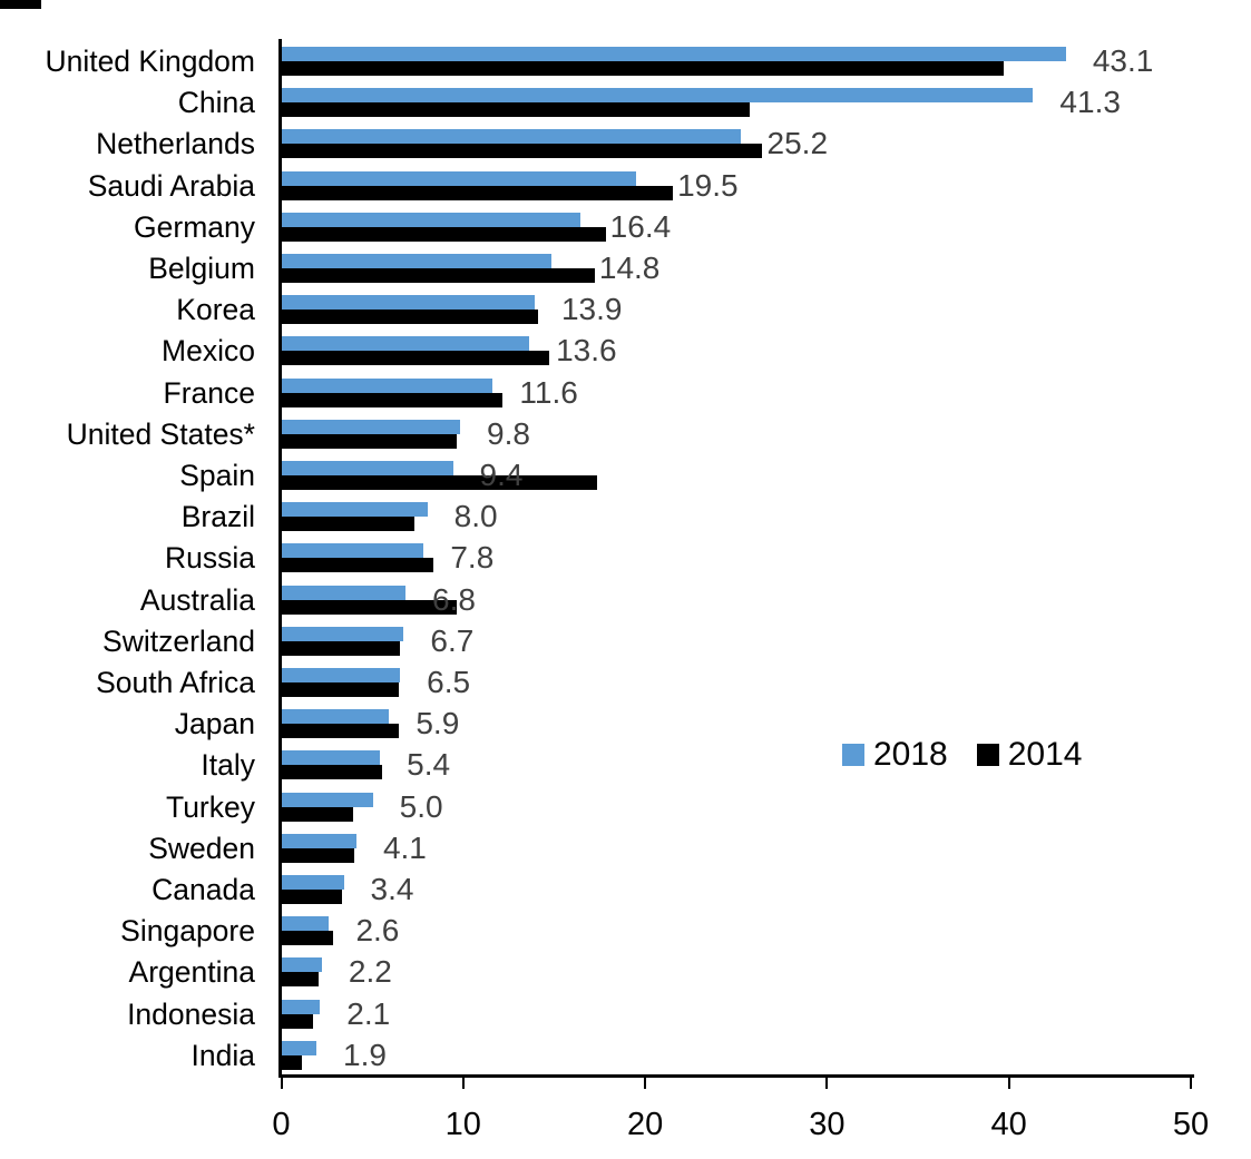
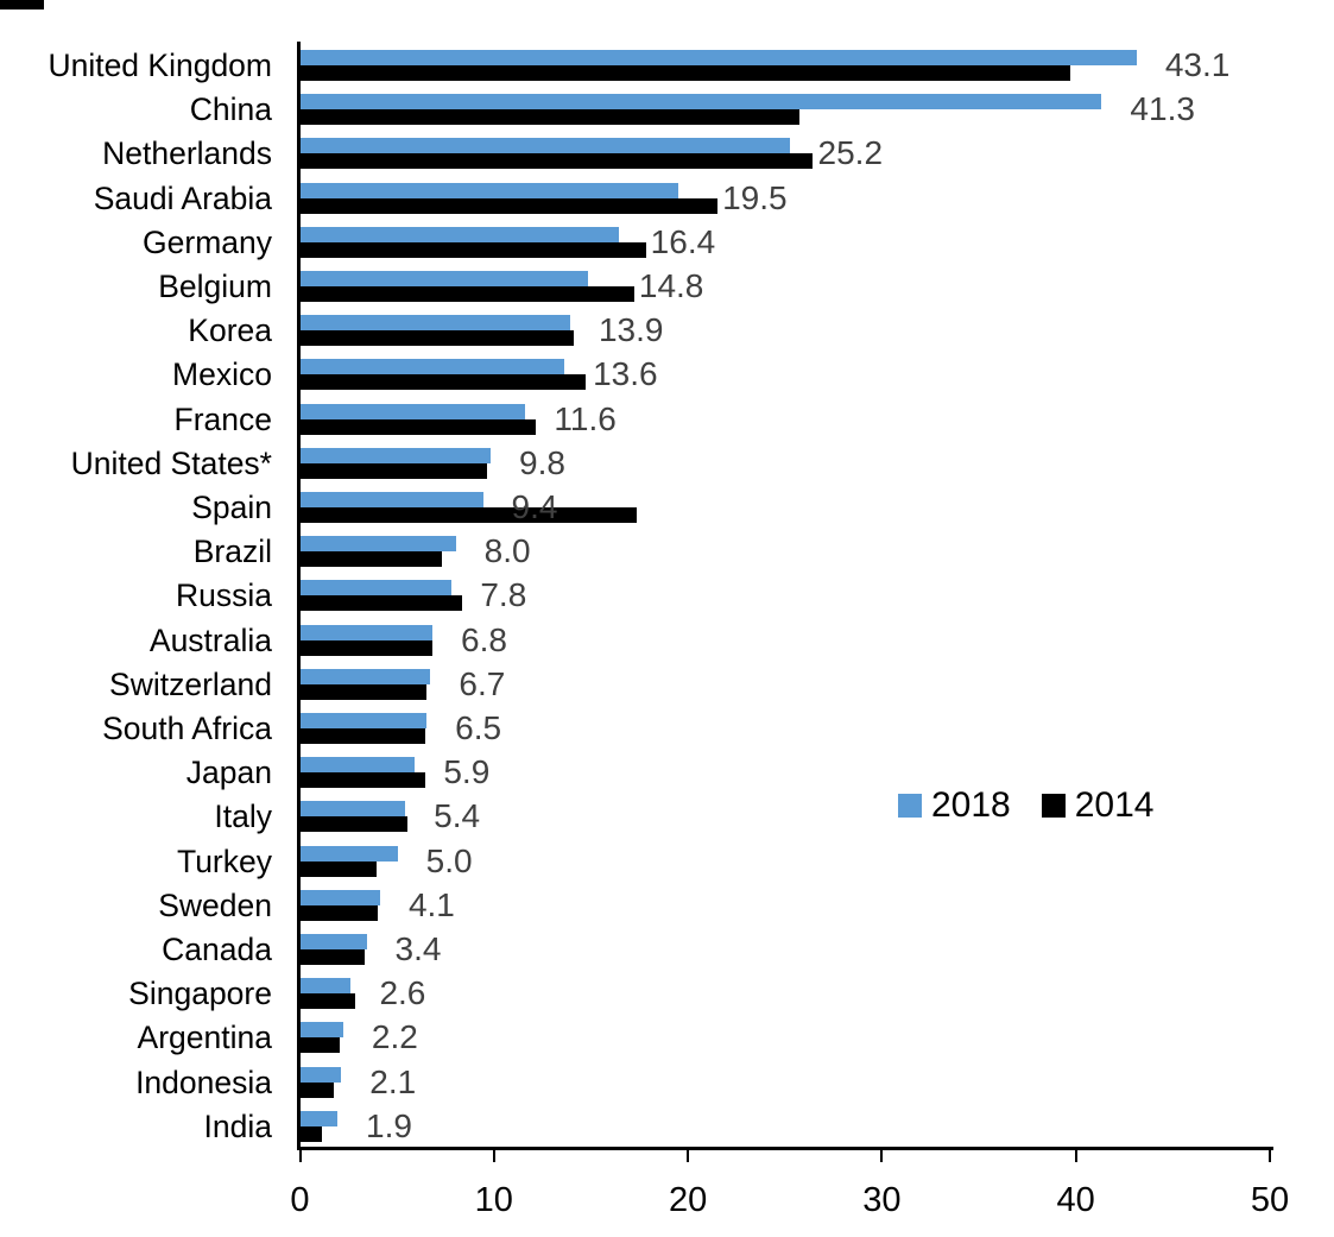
2014/Australia: 9.6 -> 6.8
